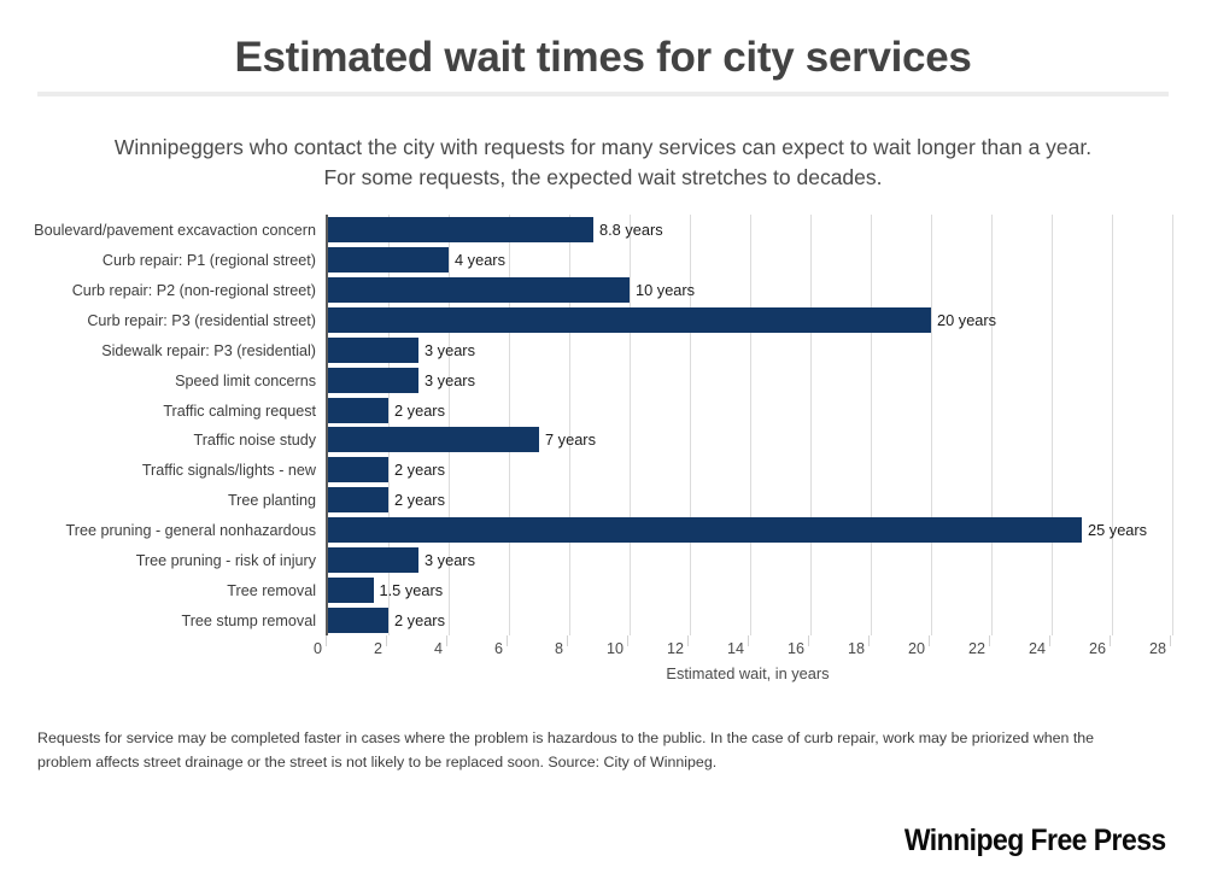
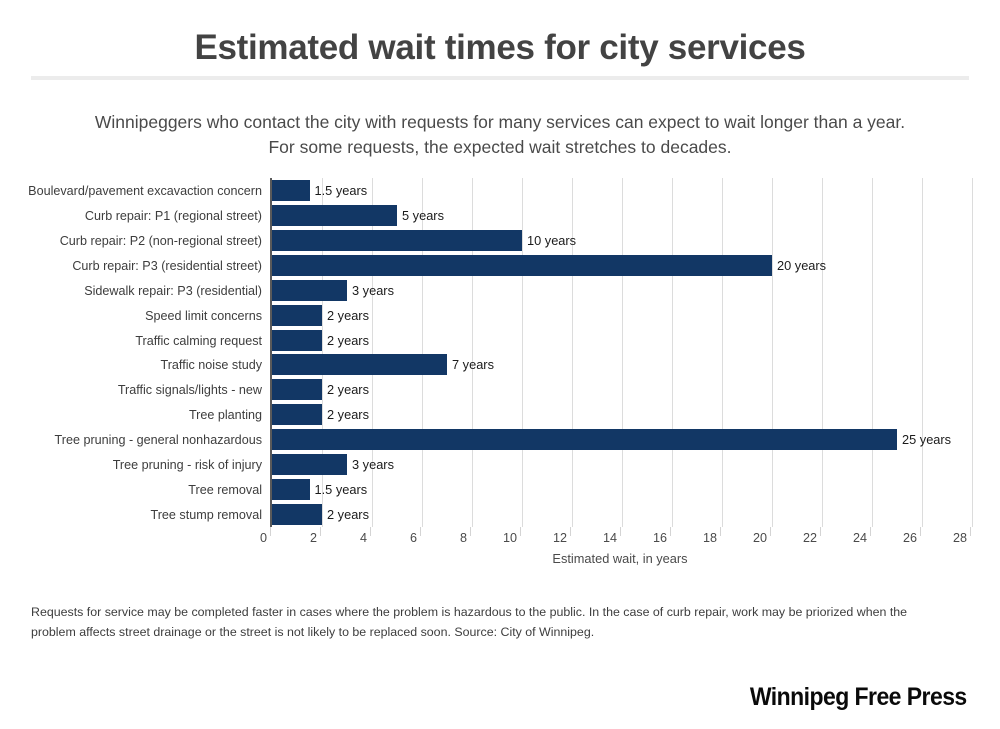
Boulevard/pavement excavaction concern: 8.8 -> 1.5
Curb repair: P1 (regional street): 4 -> 5
Speed limit concerns: 3 -> 2
